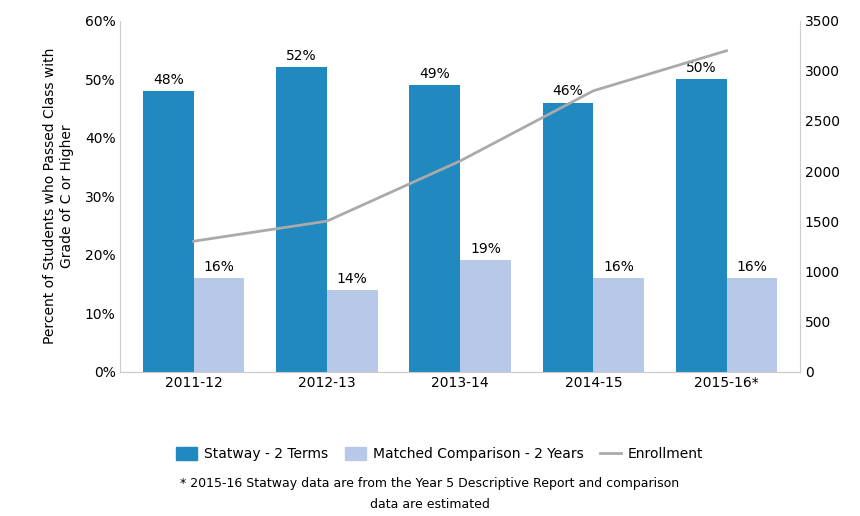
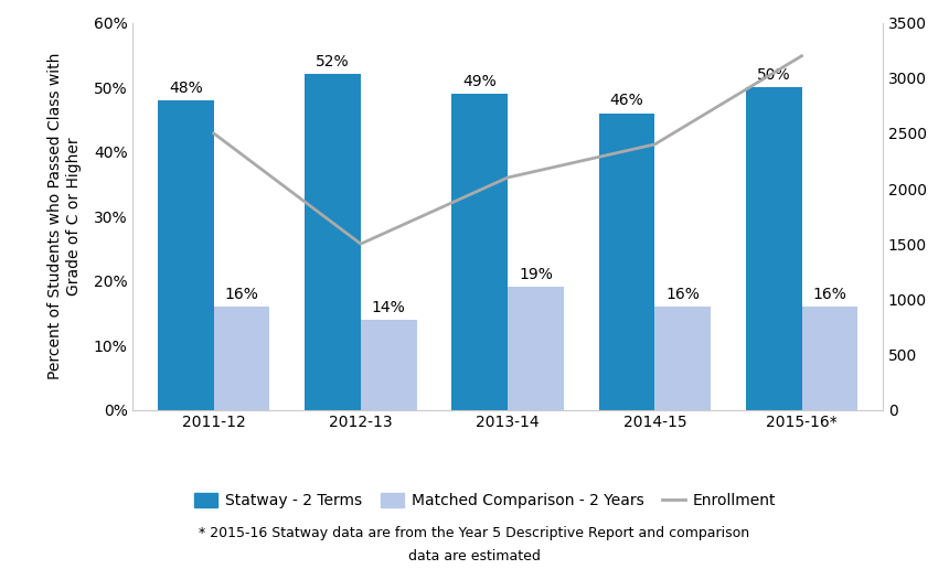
Enrollment/2011-12: 1300 -> 2500
Enrollment/2014-15: 2800 -> 2400
